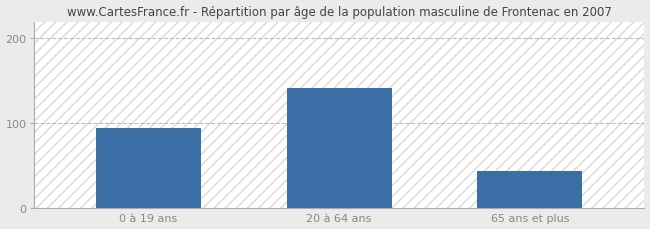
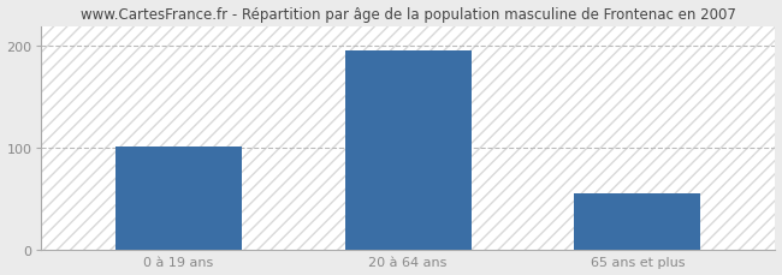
0 à 19 ans: 94 -> 101
20 à 64 ans: 142 -> 196
65 ans et plus: 44 -> 55
